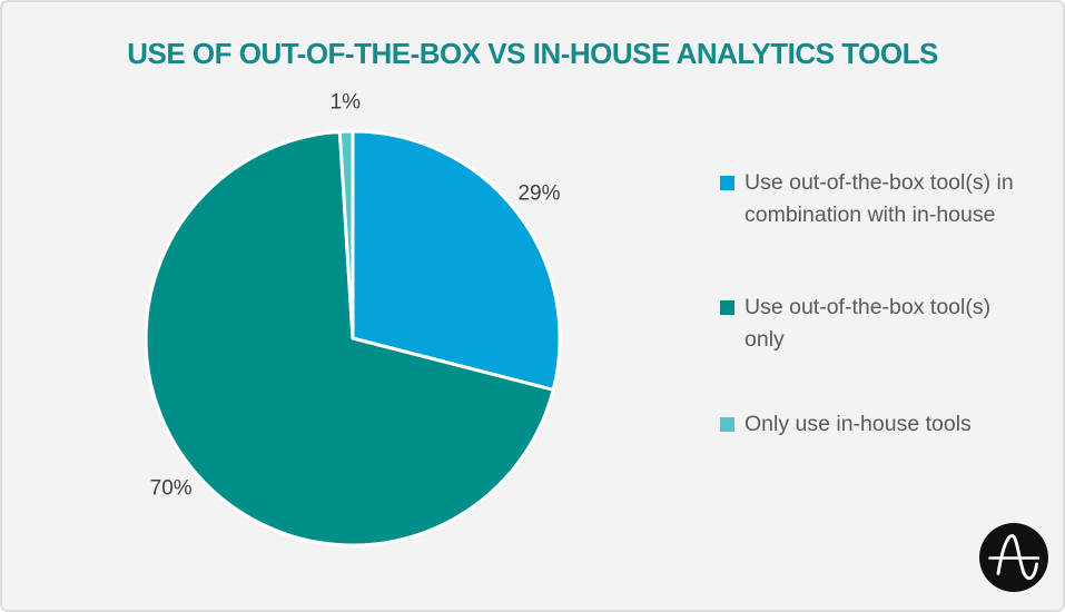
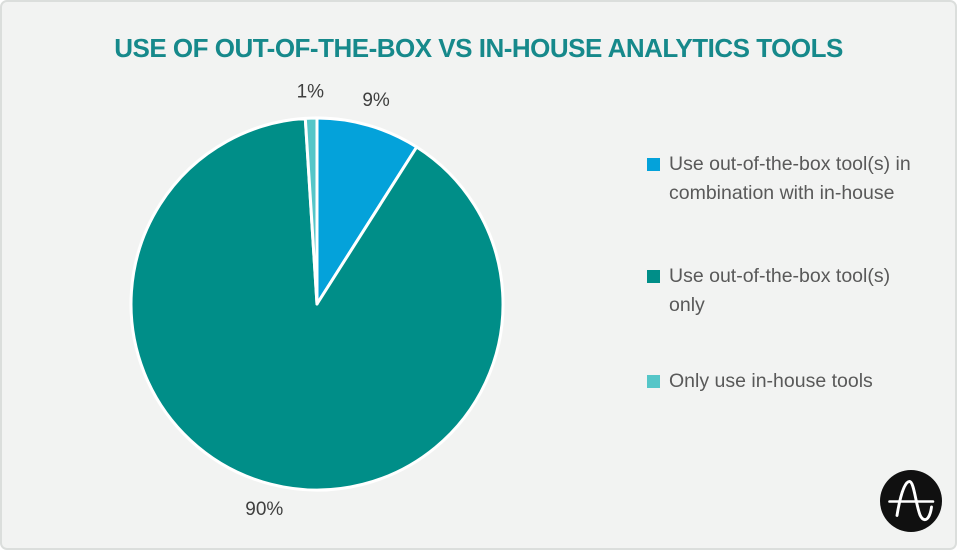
Use out-of-the-box tool(s) in combination with in-house: 29% -> 9%
Use out-of-the-box tool(s) only: 70% -> 90%
